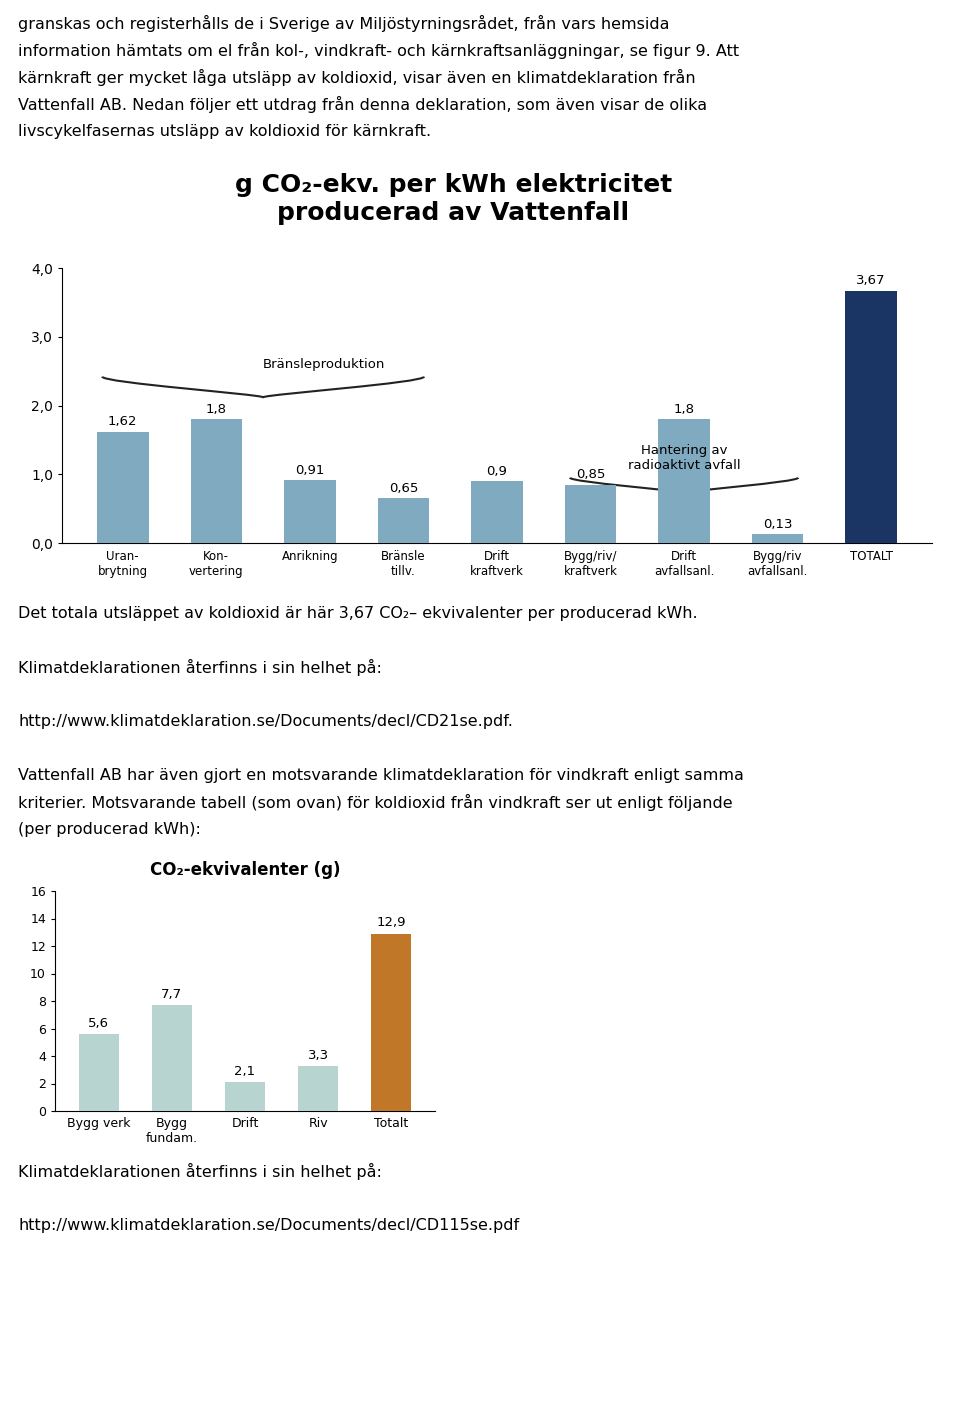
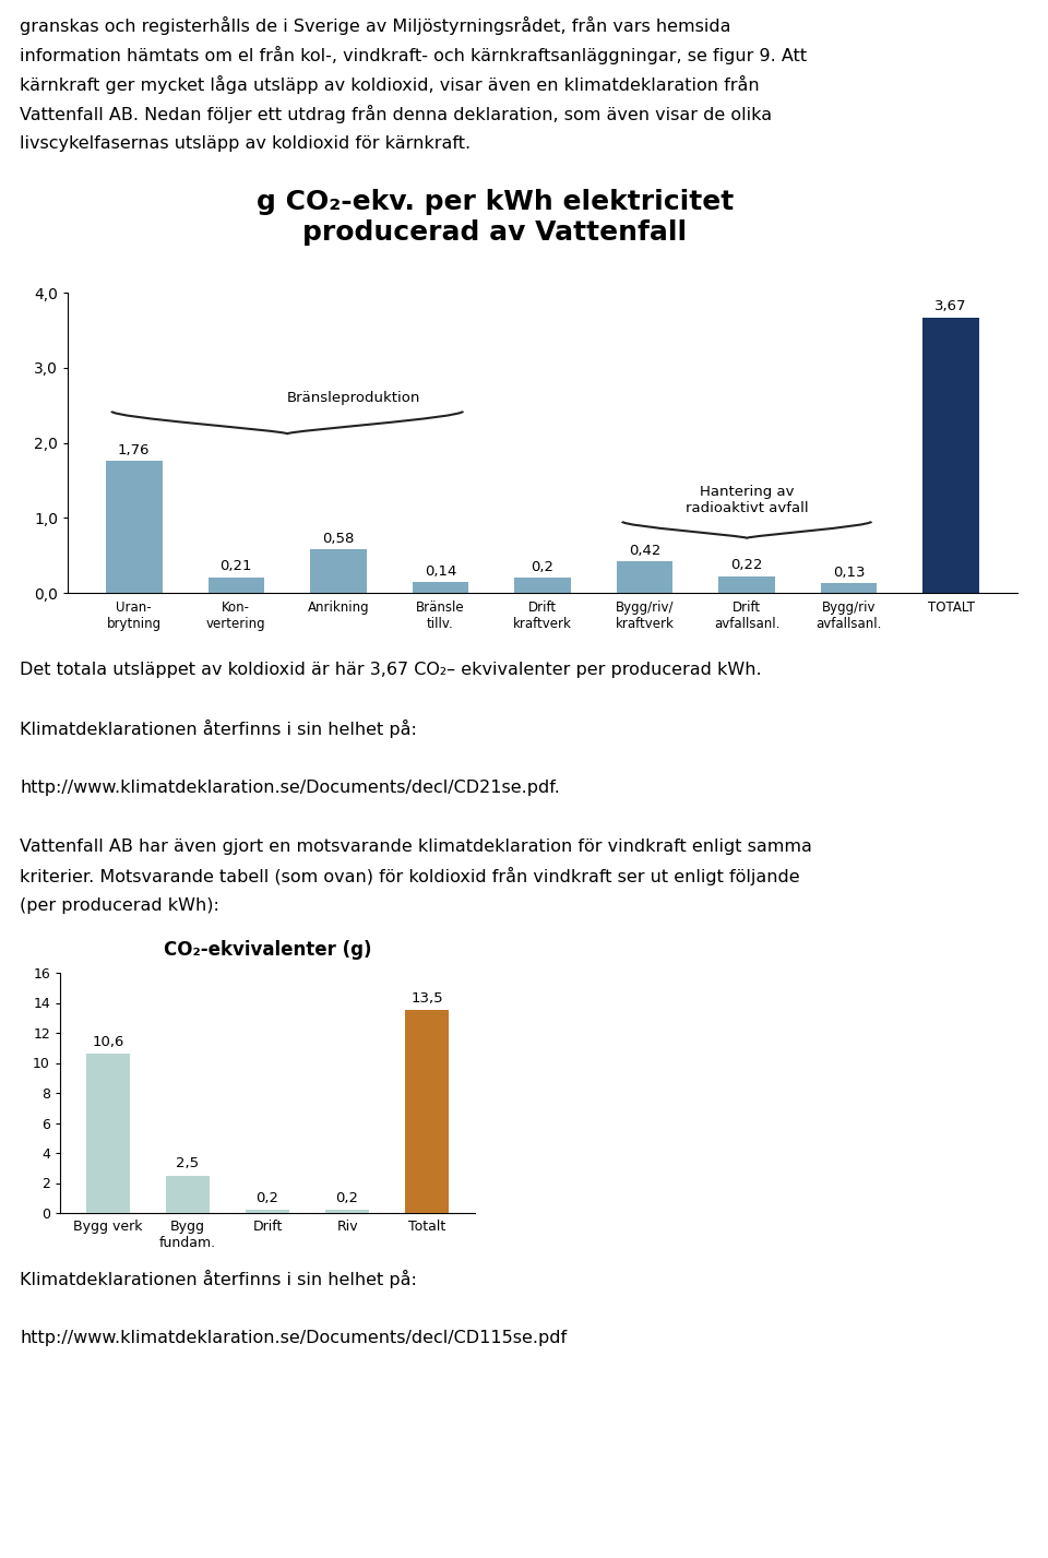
Uran- brytning: 1,62 -> 1,76
Kon- vertering: 1,8 -> 0,21
Anrikning: 0,91 -> 0,58
Bränsle tillv.: 0,65 -> 0,14
Drift kraftverk: 0,9 -> 0,2
Bygg/riv/ kraftverk: 0,85 -> 0,42
Drift avfallsanl.: 1,8 -> 0,22
Bygg verk: 5,6 -> 10,6
Bygg fundam.: 7,7 -> 2,5
Drift: 2,1 -> 0,2
Riv: 3,3 -> 0,2
Totalt: 12,9 -> 13,5
